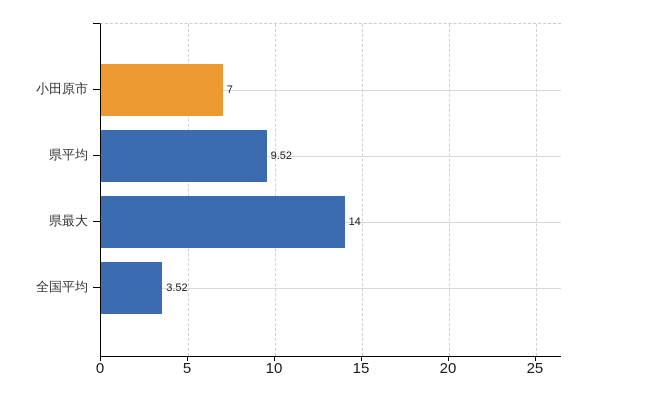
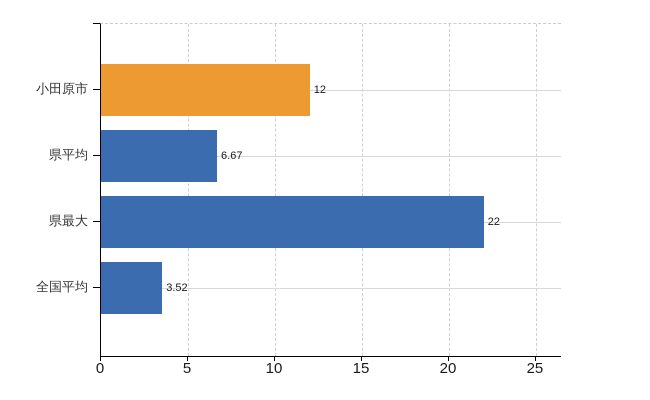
小田原市: 7 -> 12
県平均: 9.52 -> 6.67
県最大: 14 -> 22
